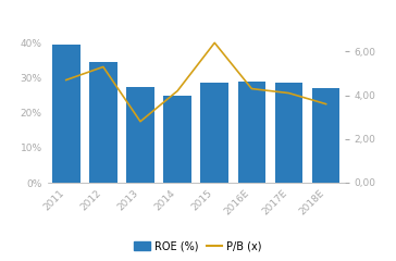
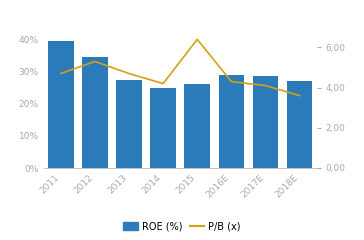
P/B (x)/2013: 2,8 -> 4,7
ROE (%)/2015: 28.5% -> 26.0%
